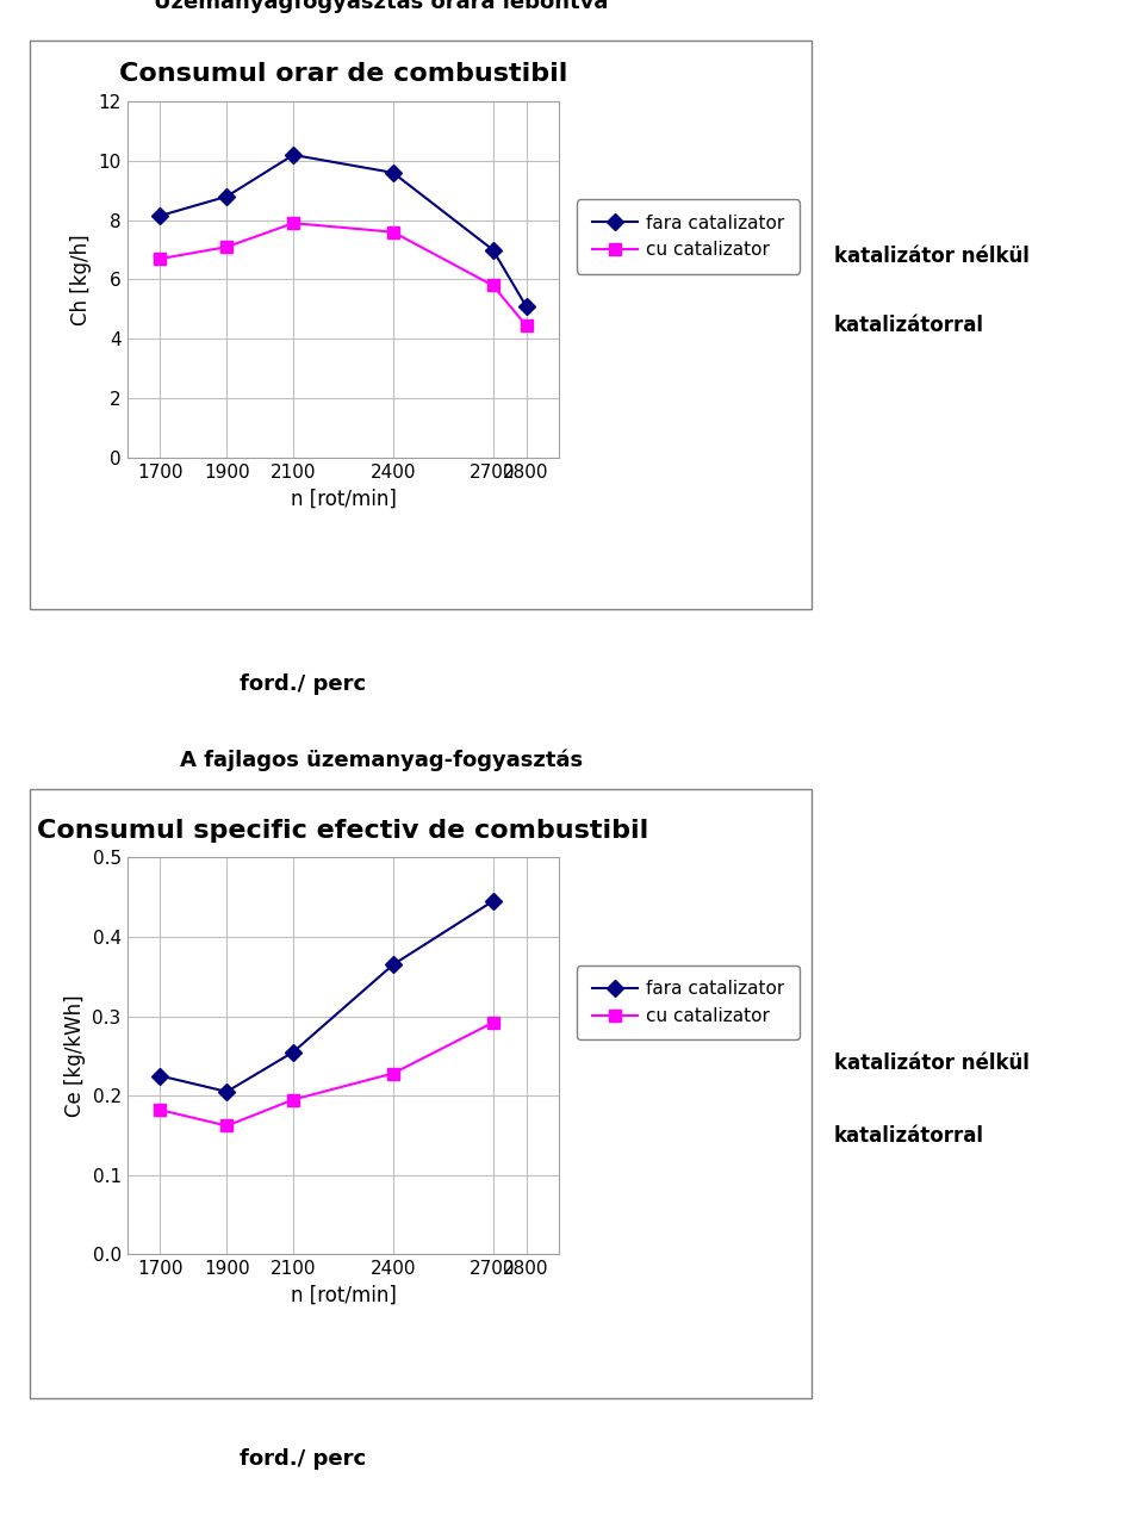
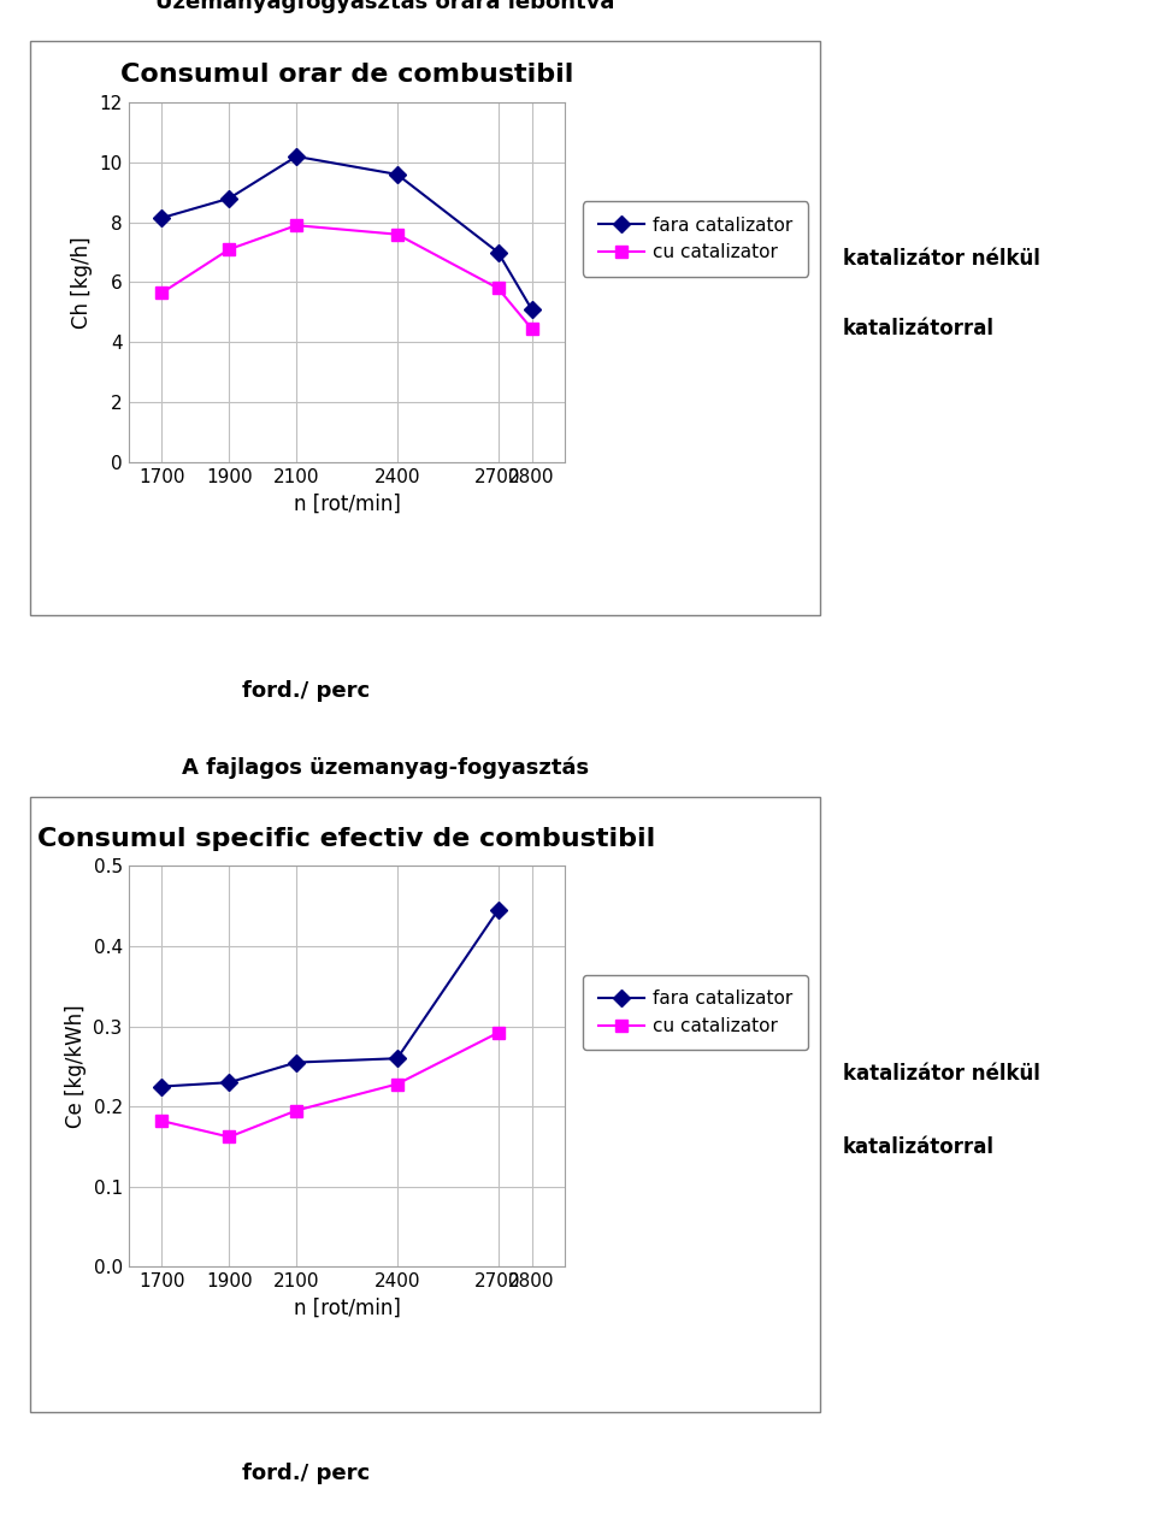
Consumul orar de combustibil/cu catalizator/1700: 6.70 -> 5.65
Consumul specific efectiv de combustibil/fara catalizator/1900: 0.205 -> 0.230
Consumul specific efectiv de combustibil/fara catalizator/2400: 0.365 -> 0.260
